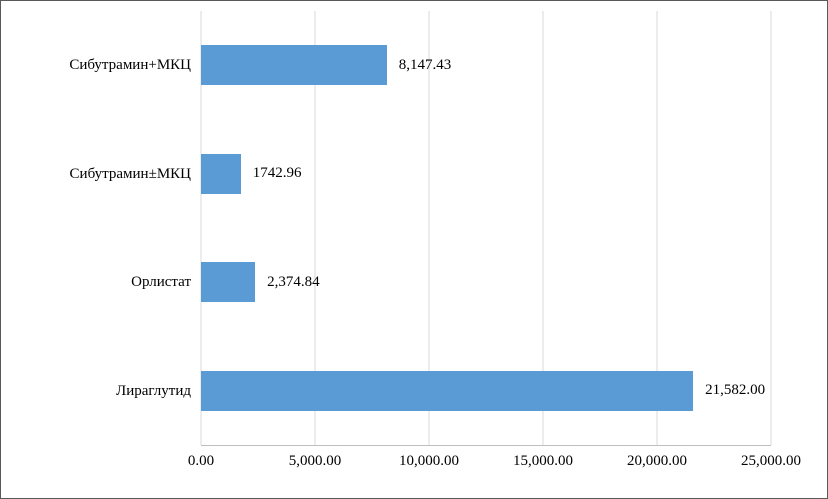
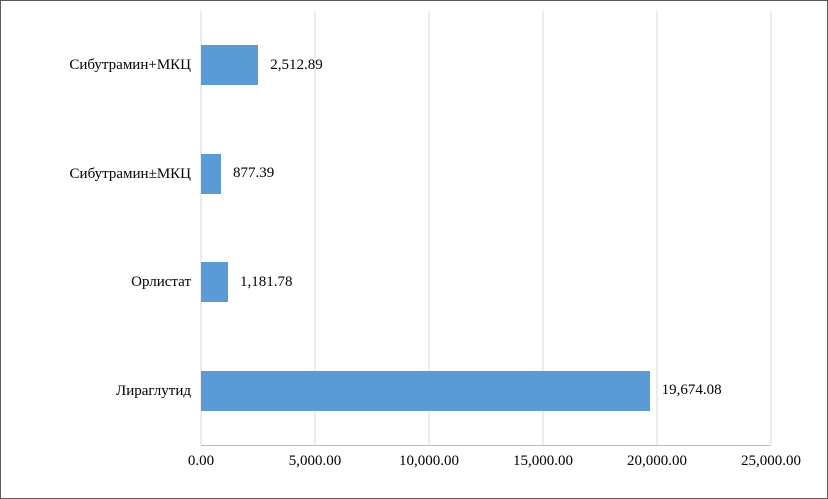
Сибутрамин+МКЦ: 8,147.43 -> 2,512.89
Сибутрамин±МКЦ: 1742.96 -> 877.39
Орлистат: 2,374.84 -> 1,181.78
Лираглутид: 21,582.00 -> 19,674.08
